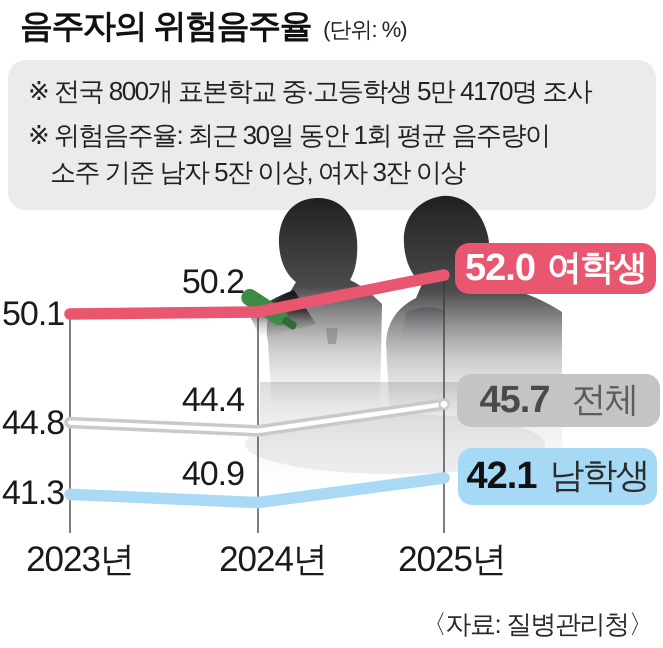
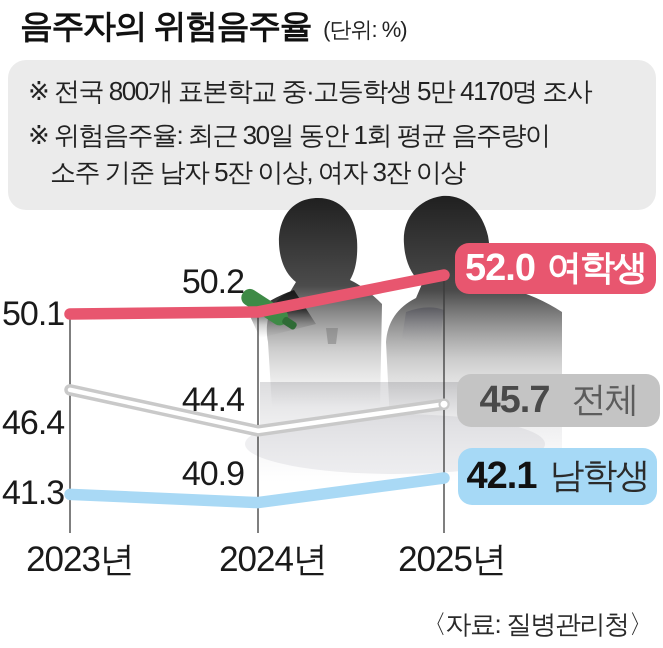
전체/2023년: 44.8 -> 46.4
